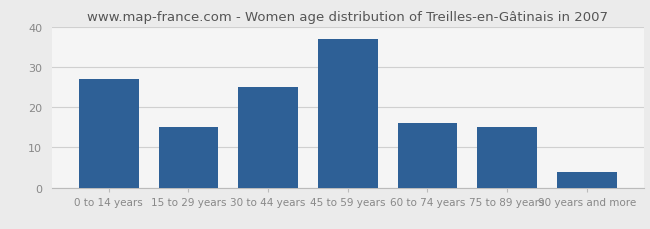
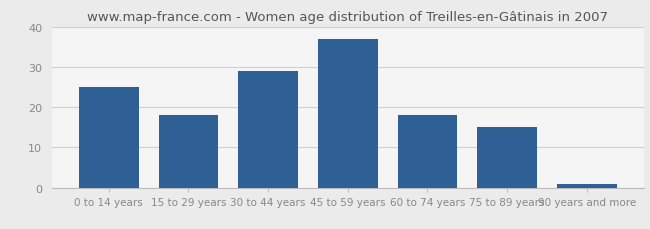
0 to 14 years: 27 -> 25
15 to 29 years: 15 -> 18
30 to 44 years: 25 -> 29
60 to 74 years: 16 -> 18
90 years and more: 4 -> 1
